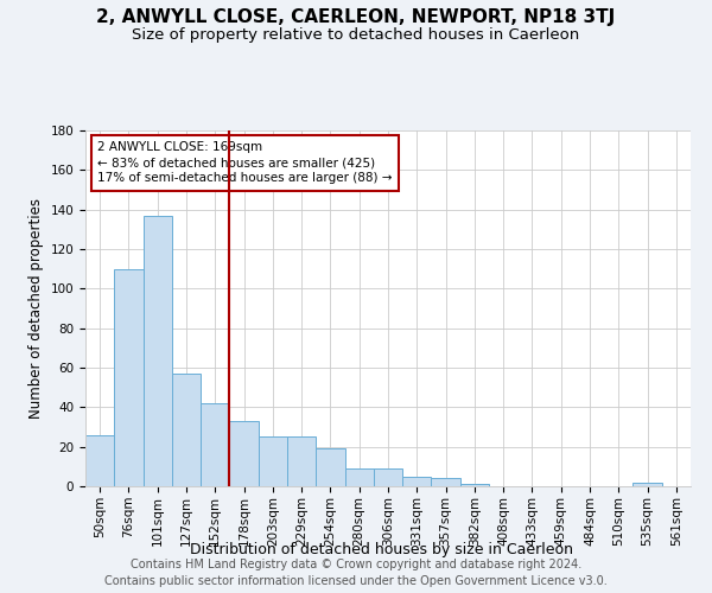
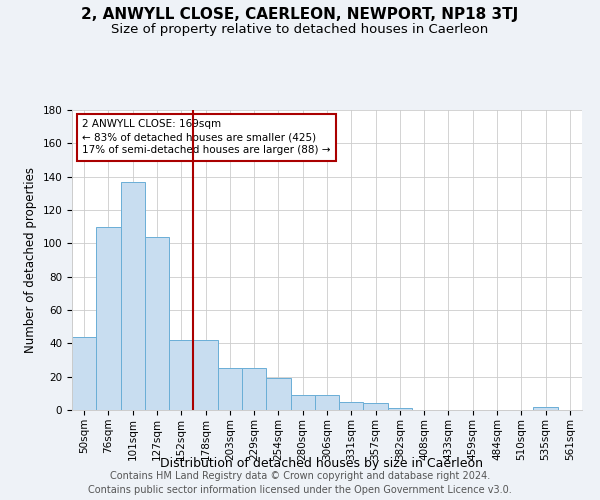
50sqm: 26 -> 44
127sqm: 57 -> 104
178sqm: 33 -> 42
